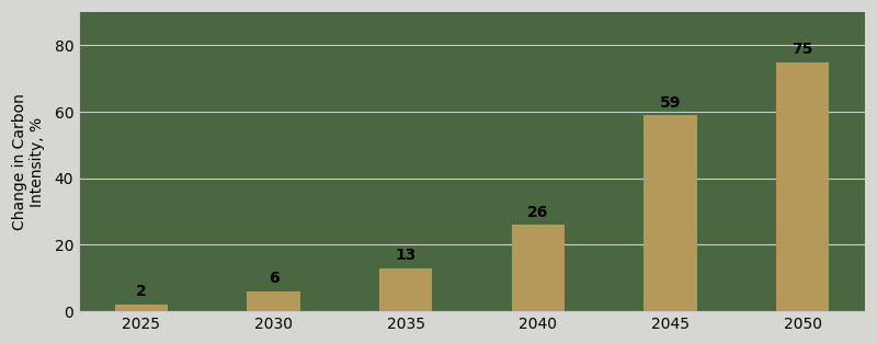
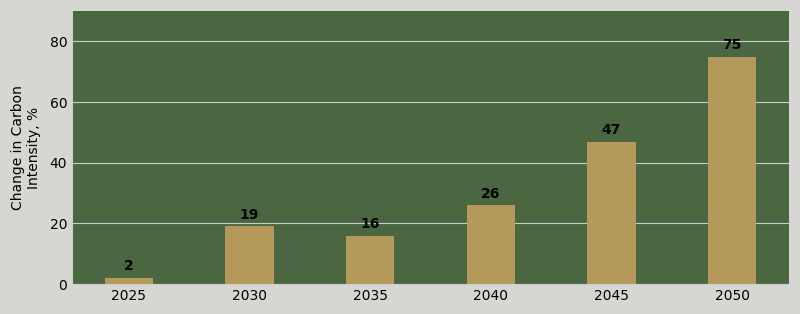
2030: 6 -> 19
2035: 13 -> 16
2045: 59 -> 47
